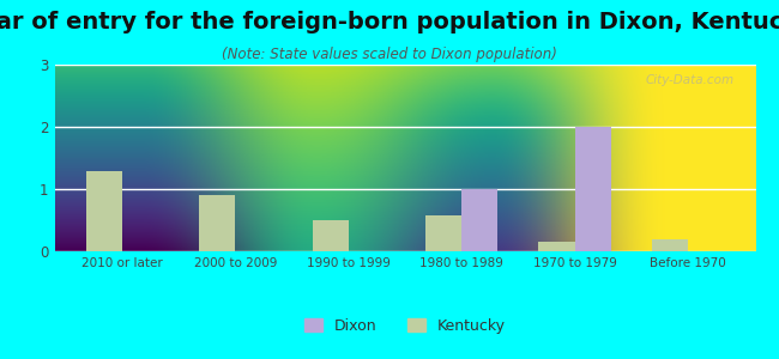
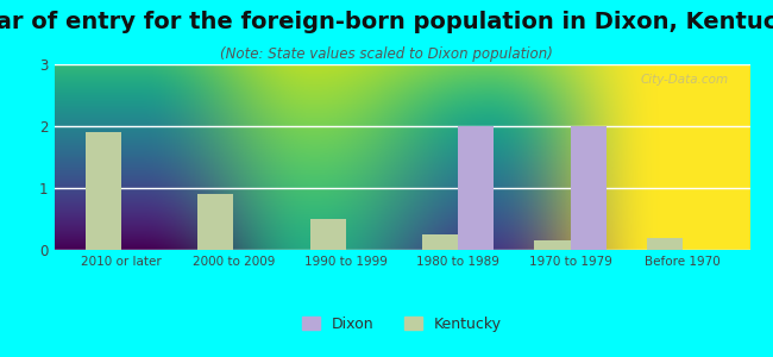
Kentucky/2010 or later: 1.28 -> 1.90
Kentucky/1980 to 1989: 0.58 -> 0.25
Dixon/1980 to 1989: 1 -> 2
